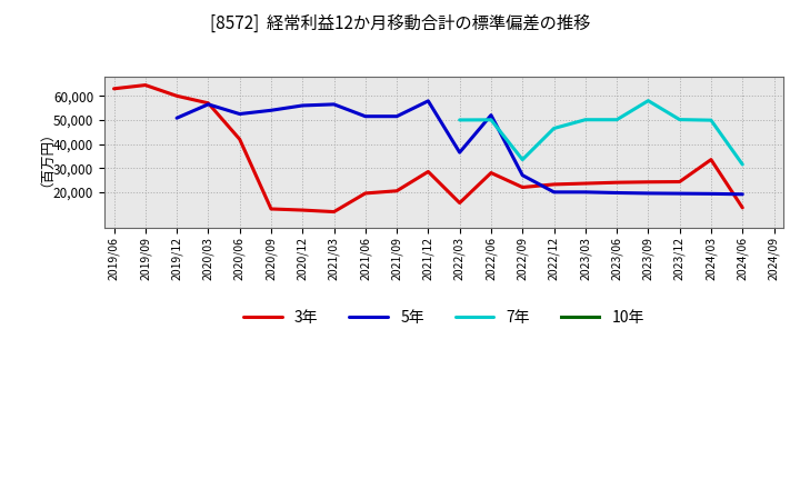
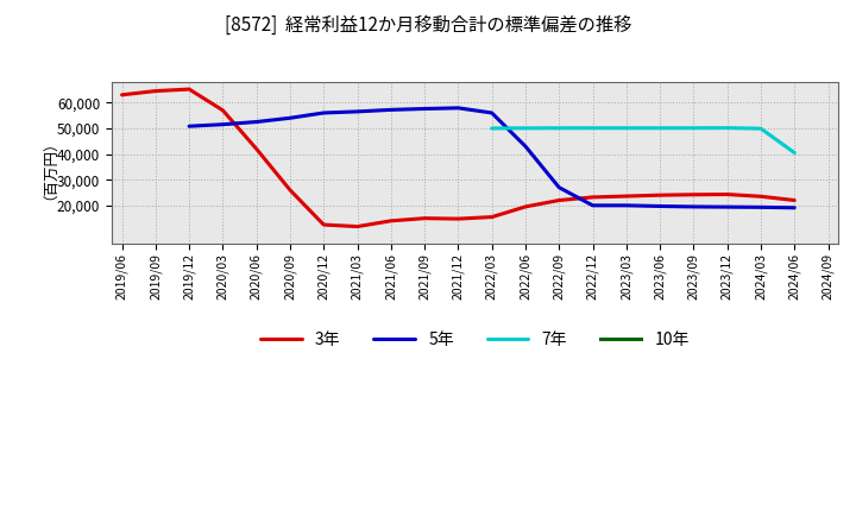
3年/2019/12: 60,000 -> 65,200
5年/2020/03: 56,500 -> 51,500
3年/2020/09: 13,000 -> 26,000
3年/2021/06: 19,500 -> 14,000
5年/2021/06: 51,500 -> 57,200
3年/2021/09: 20,500 -> 15,000
5年/2021/09: 51,500 -> 57,600
3年/2021/12: 28,500 -> 14,800
5年/2022/03: 36,500 -> 56,000
3年/2022/06: 28,000 -> 19,500
5年/2022/06: 52,000 -> 43,000
7年/2022/09: 33,500 -> 50,100
7年/2022/12: 46,500 -> 50,100
7年/2023/09: 58,000 -> 50,100
3年/2024/03: 33,500 -> 23,500
3年/2024/06: 13,500 -> 22,000
7年/2024/06: 31,500 -> 40,500
